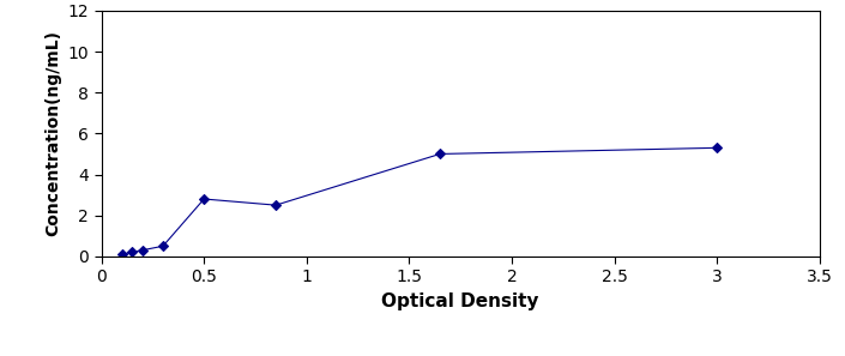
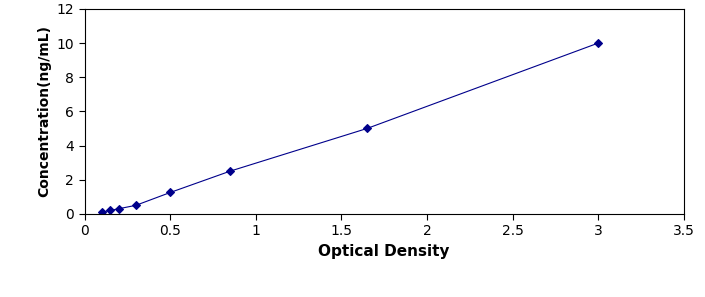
0.5: 2.8 -> 1.2
3: 5.3 -> 10.0
